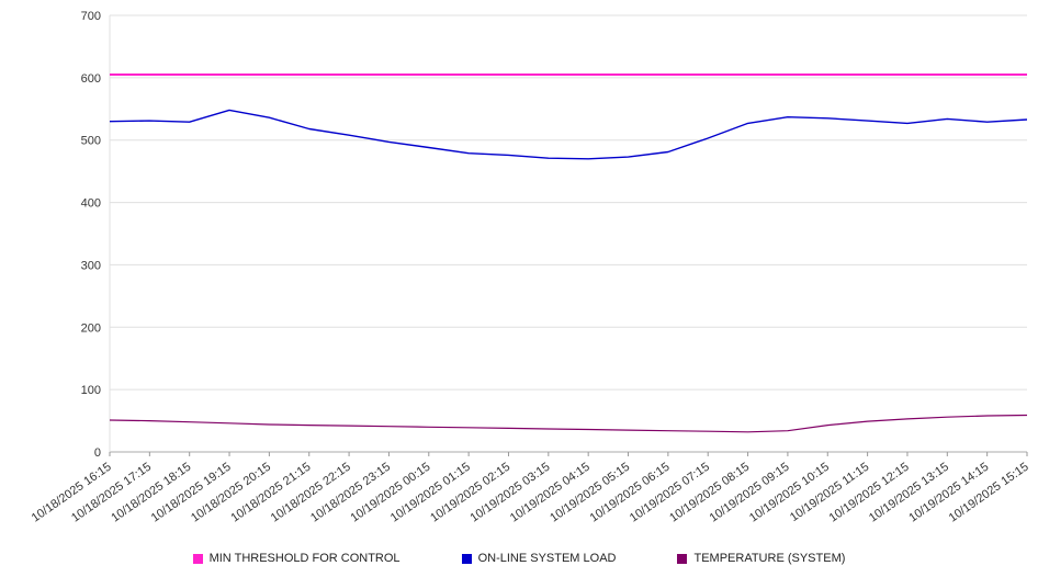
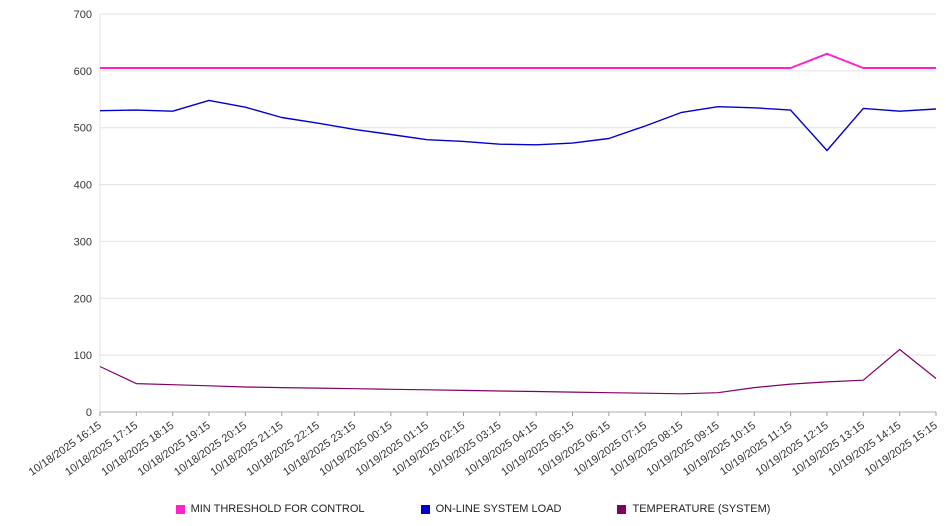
TEMPERATURE (SYSTEM)/10/18/2025 16:15: 50 -> 80
MIN THRESHOLD FOR CONTROL/10/19/2025 12:15: 600 -> 630
ON-LINE SYSTEM LOAD/10/19/2025 12:15: 530 -> 460
TEMPERATURE (SYSTEM)/10/19/2025 14:15: 60 -> 110
